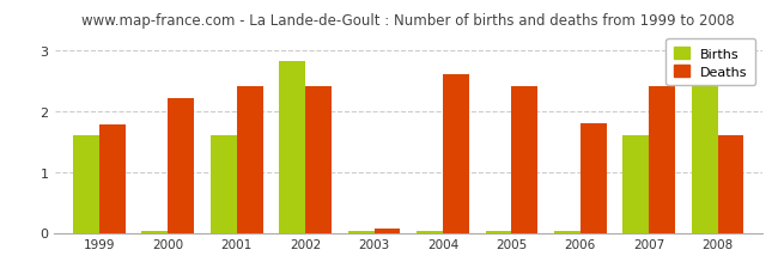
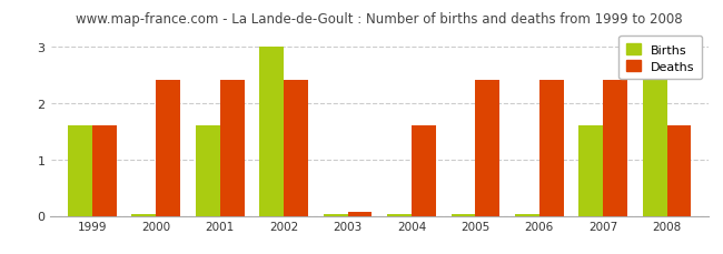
Deaths/1999: 1.78 -> 1.60
Deaths/2000: 2.22 -> 2.40
Births/2002: 2.82 -> 3.00
Deaths/2004: 2.60 -> 1.60
Deaths/2006: 1.80 -> 2.40
